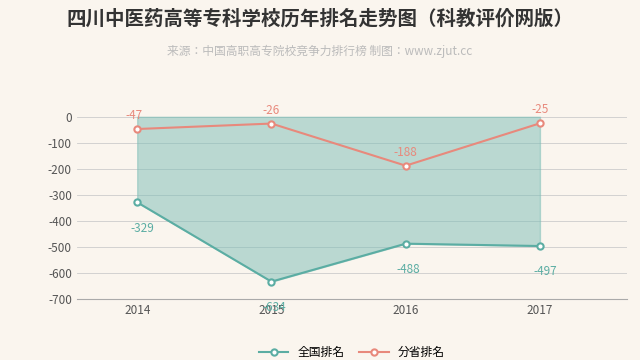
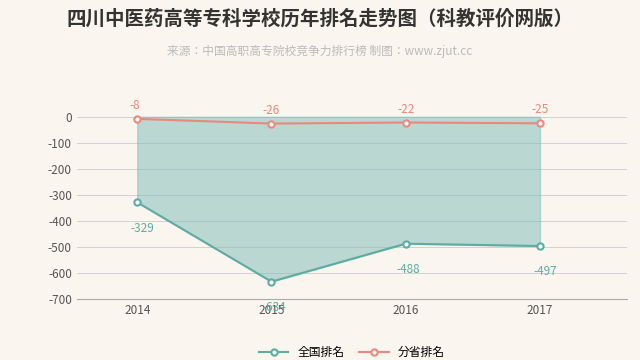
分省排名/2014: -47 -> -8
分省排名/2016: -188 -> -22
